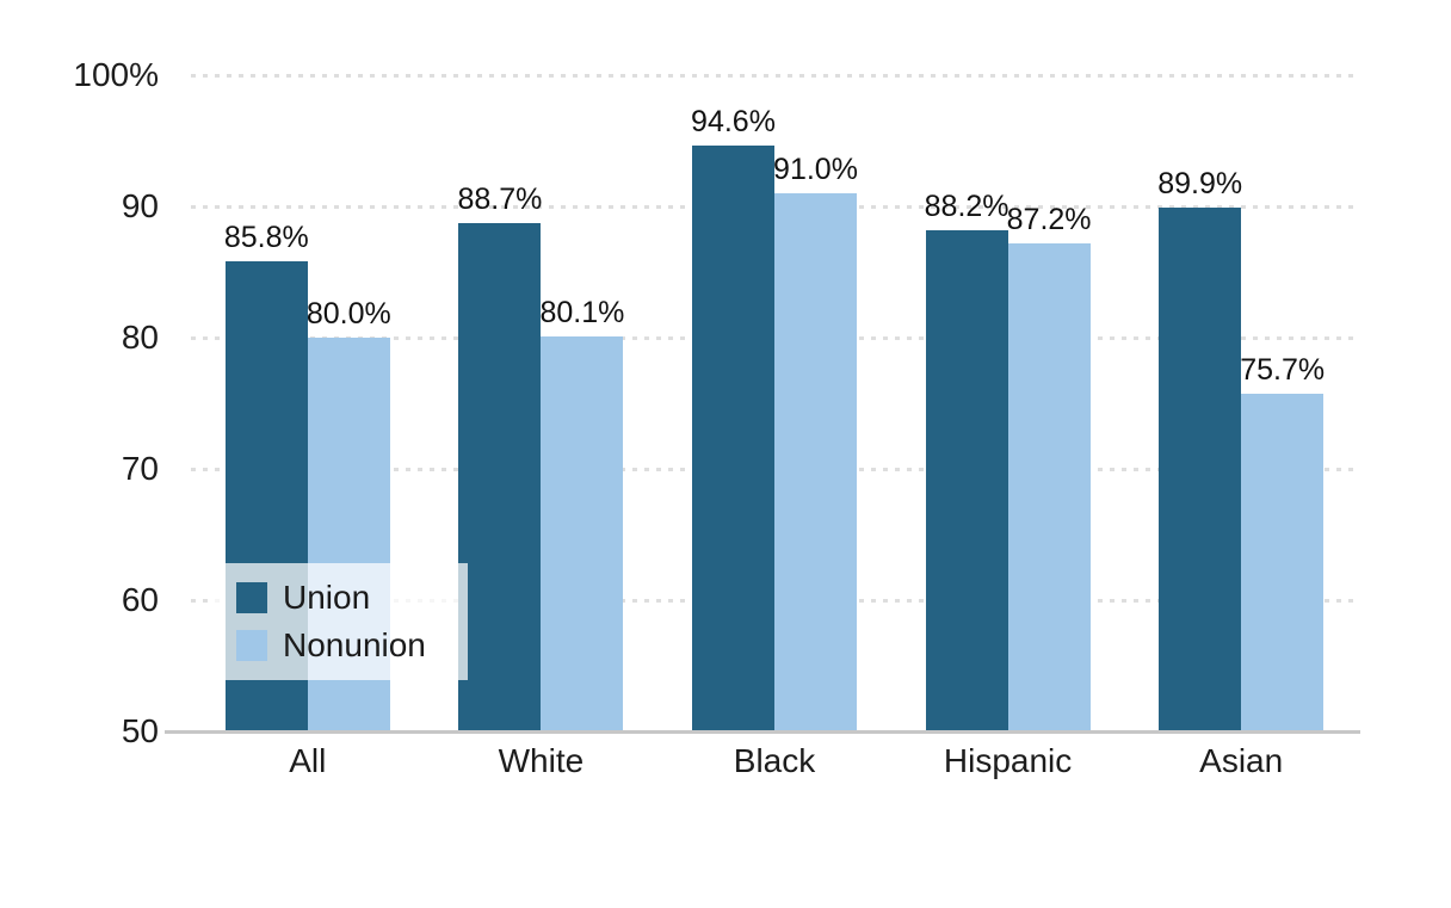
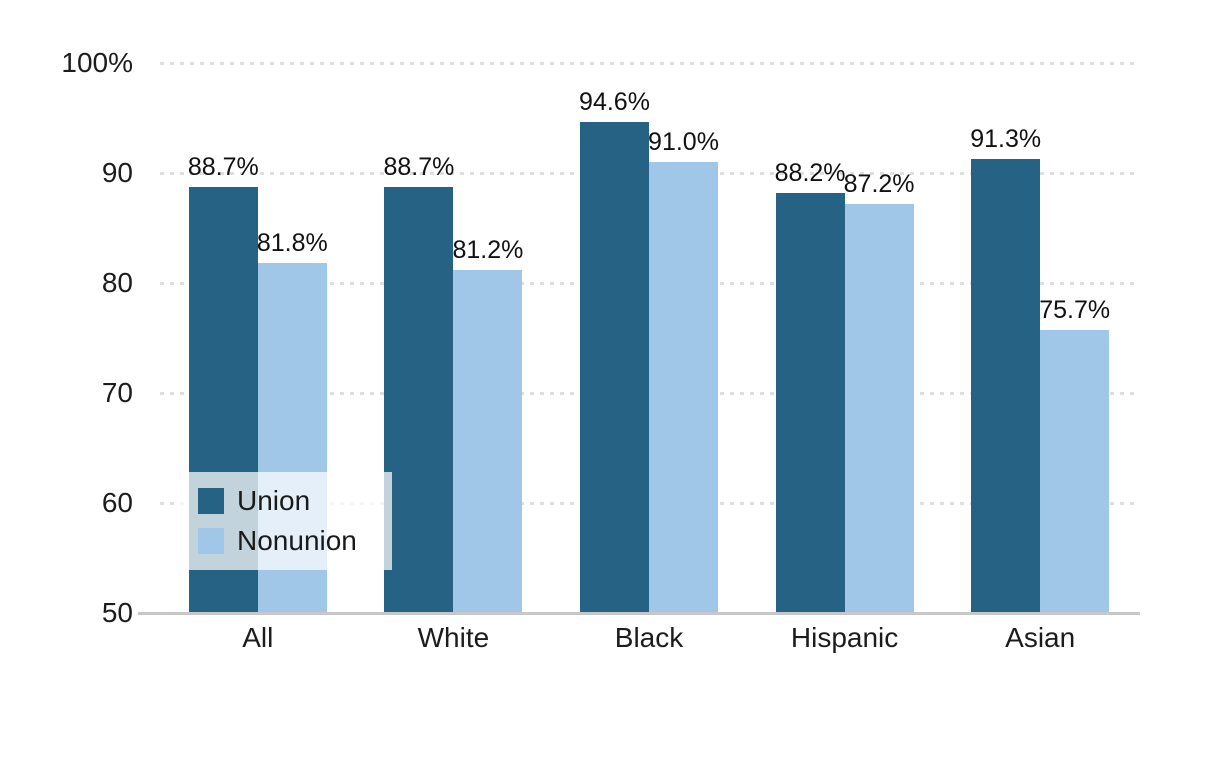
Union/All: 85.8% -> 88.7%
Nonunion/All: 80.0% -> 81.8%
Nonunion/White: 80.1% -> 81.2%
Union/Asian: 89.9% -> 91.3%
